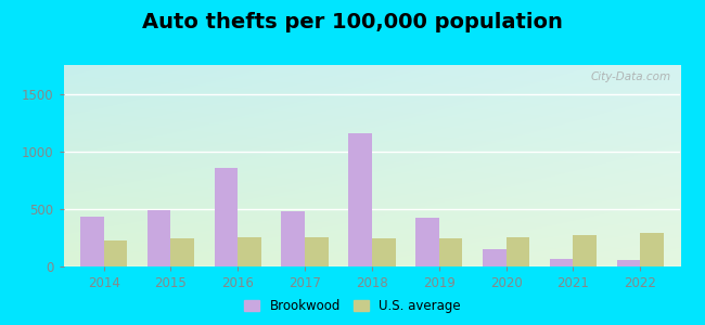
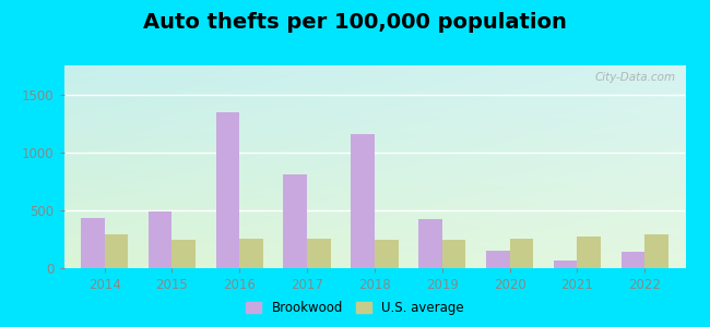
U.S. average/2014: 230 -> 290
Brookwood/2016: 860 -> 1350
Brookwood/2017: 480 -> 810
Brookwood/2022: 60 -> 140
